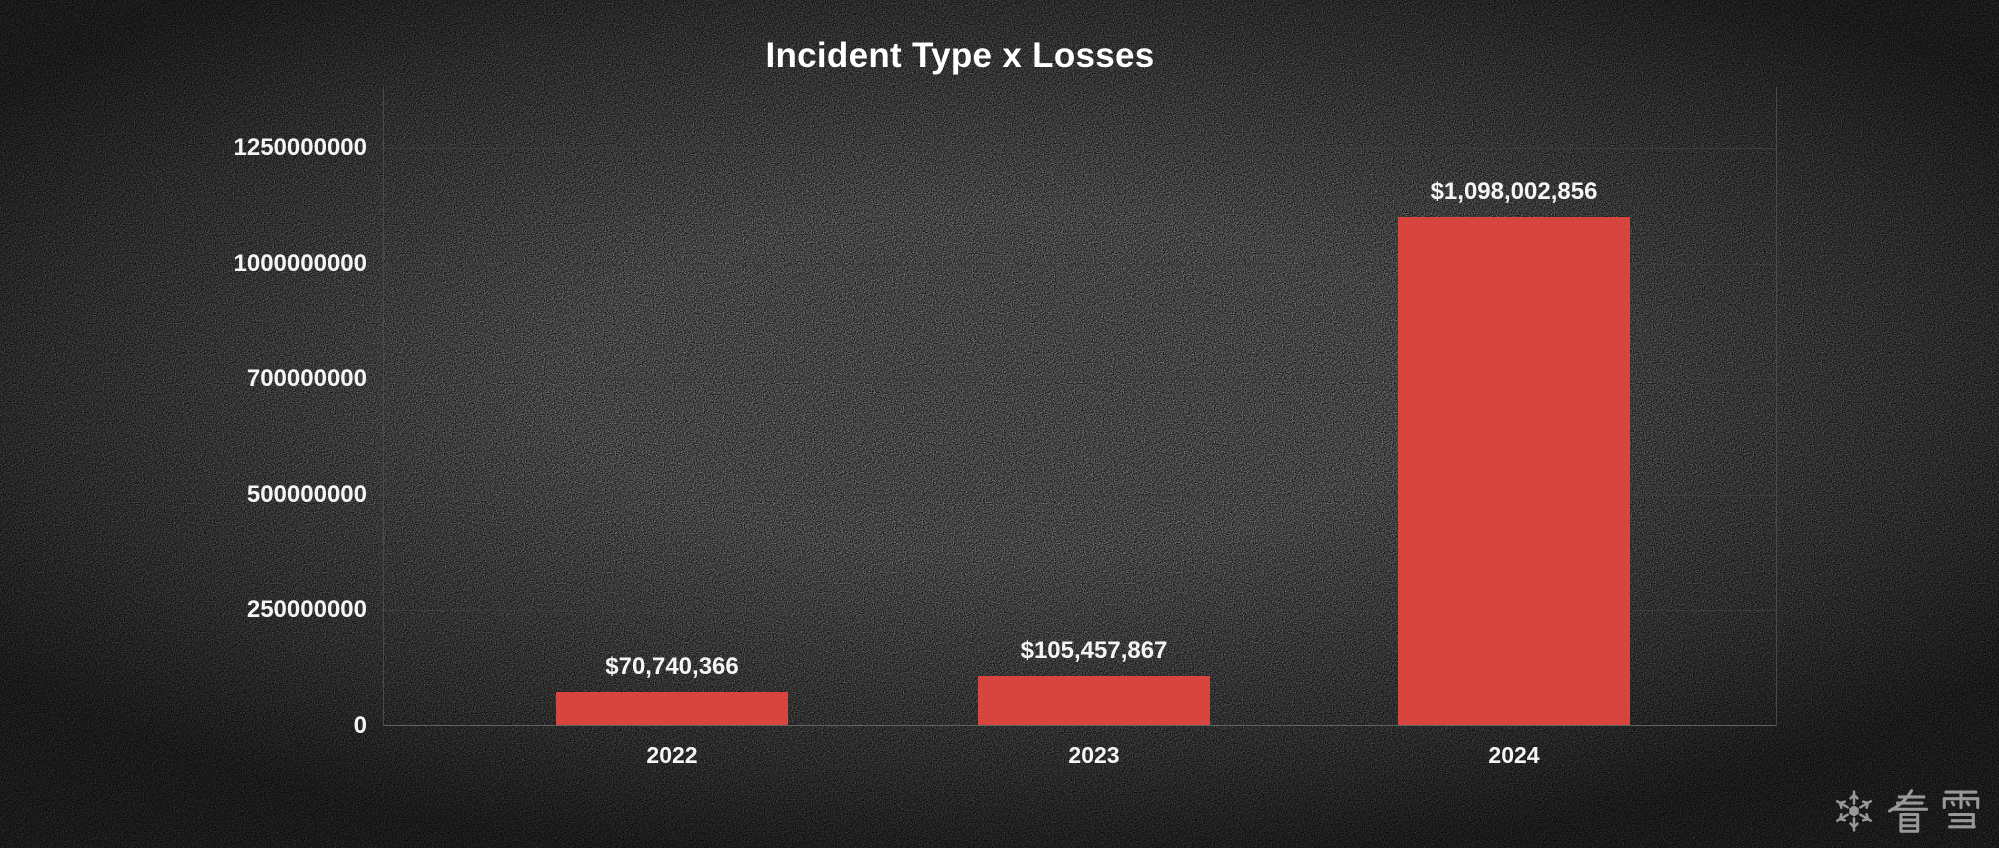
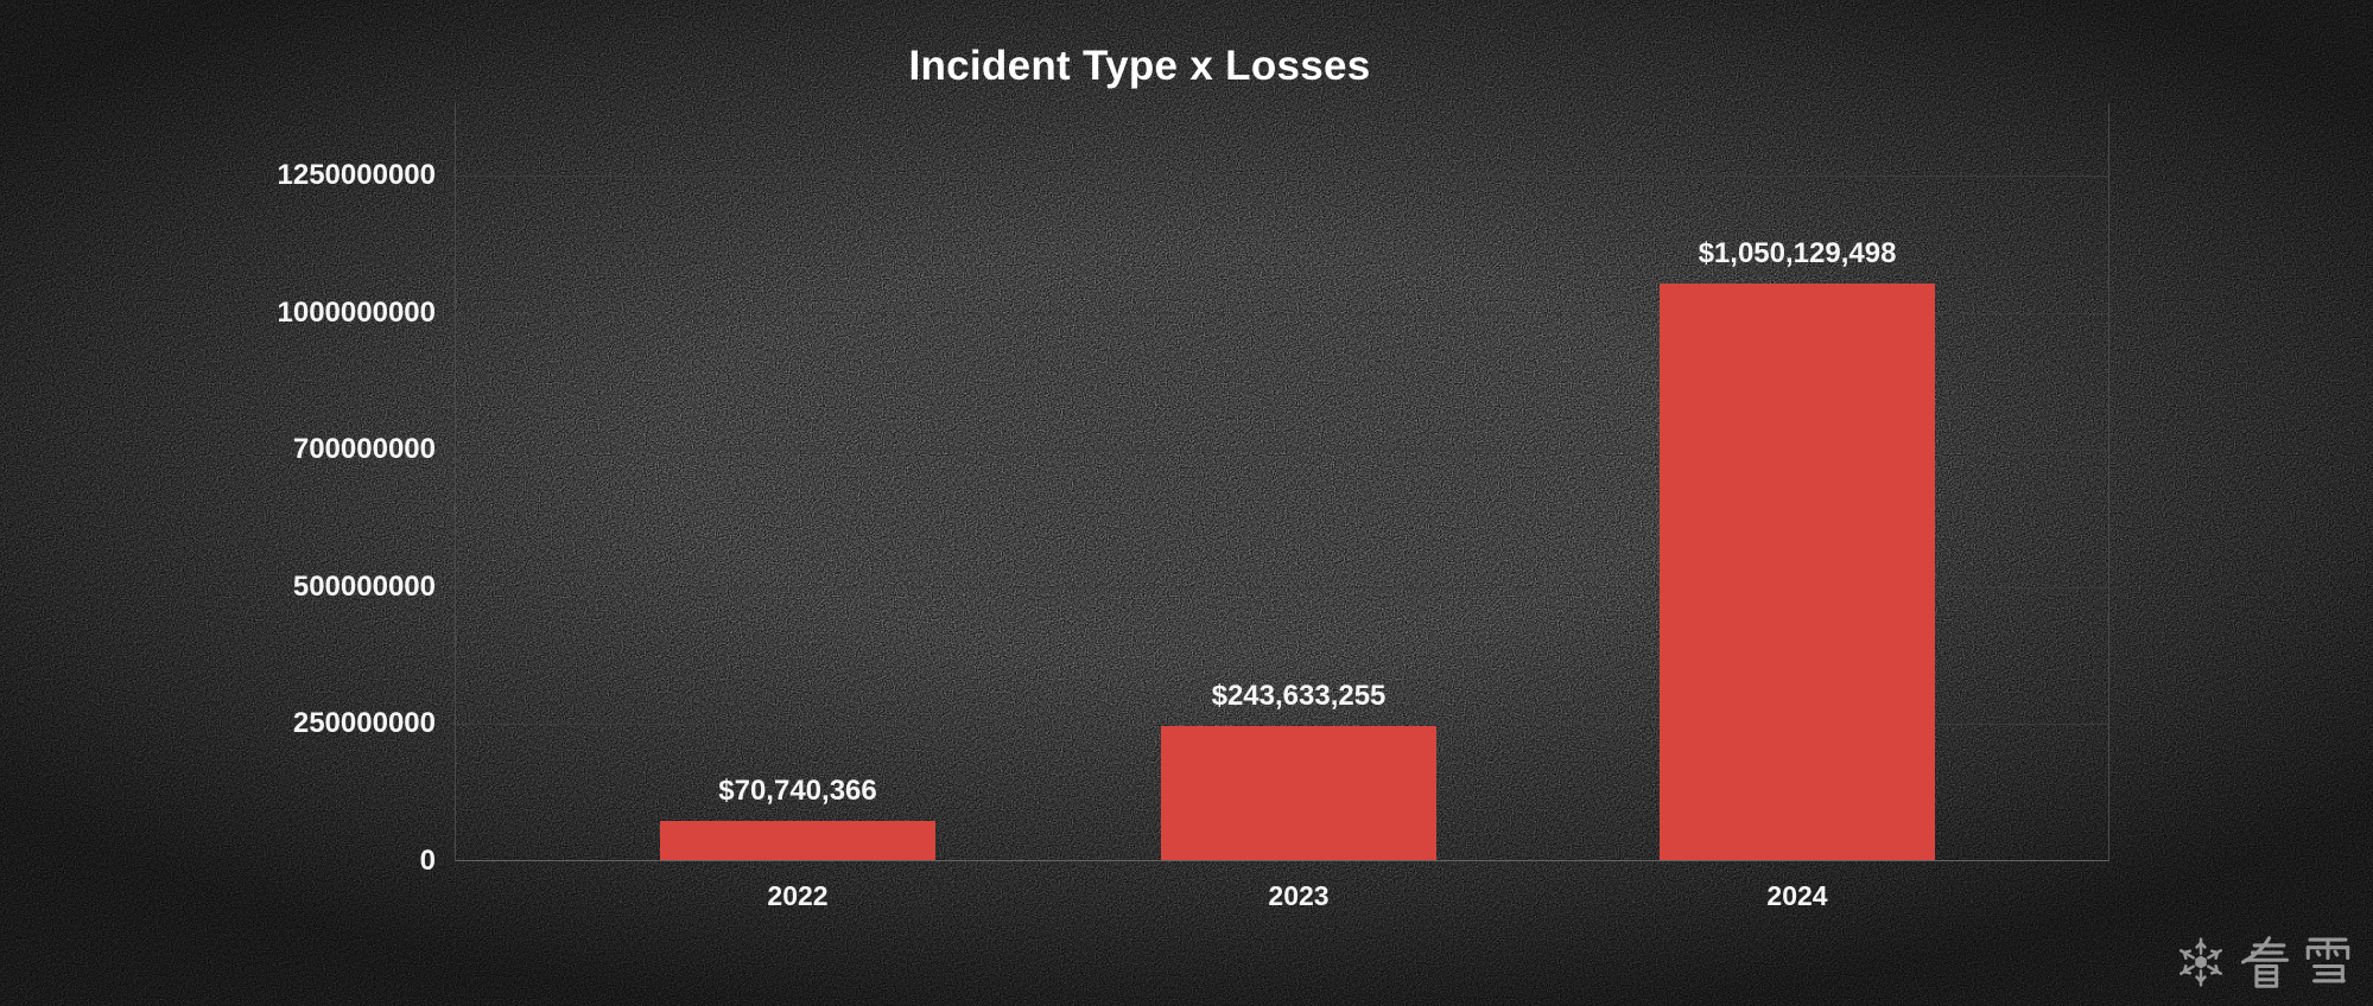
2023: $105,457,867 -> $243,633,255
2024: $1,098,002,856 -> $1,050,129,498
